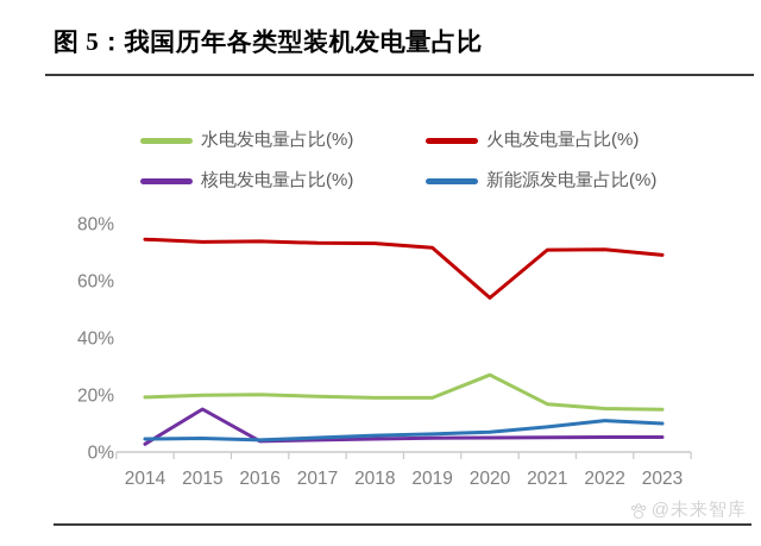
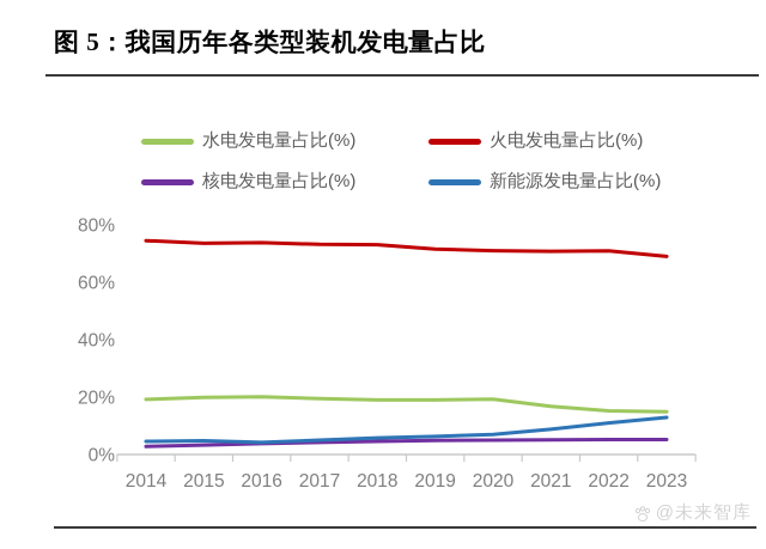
核电发电量占比(%)/2015: 15% -> 3%
水电发电量占比(%)/2020: 27% -> 19%
火电发电量占比(%)/2020: 54% -> 71%
新能源发电量占比(%)/2023: 10% -> 13%
